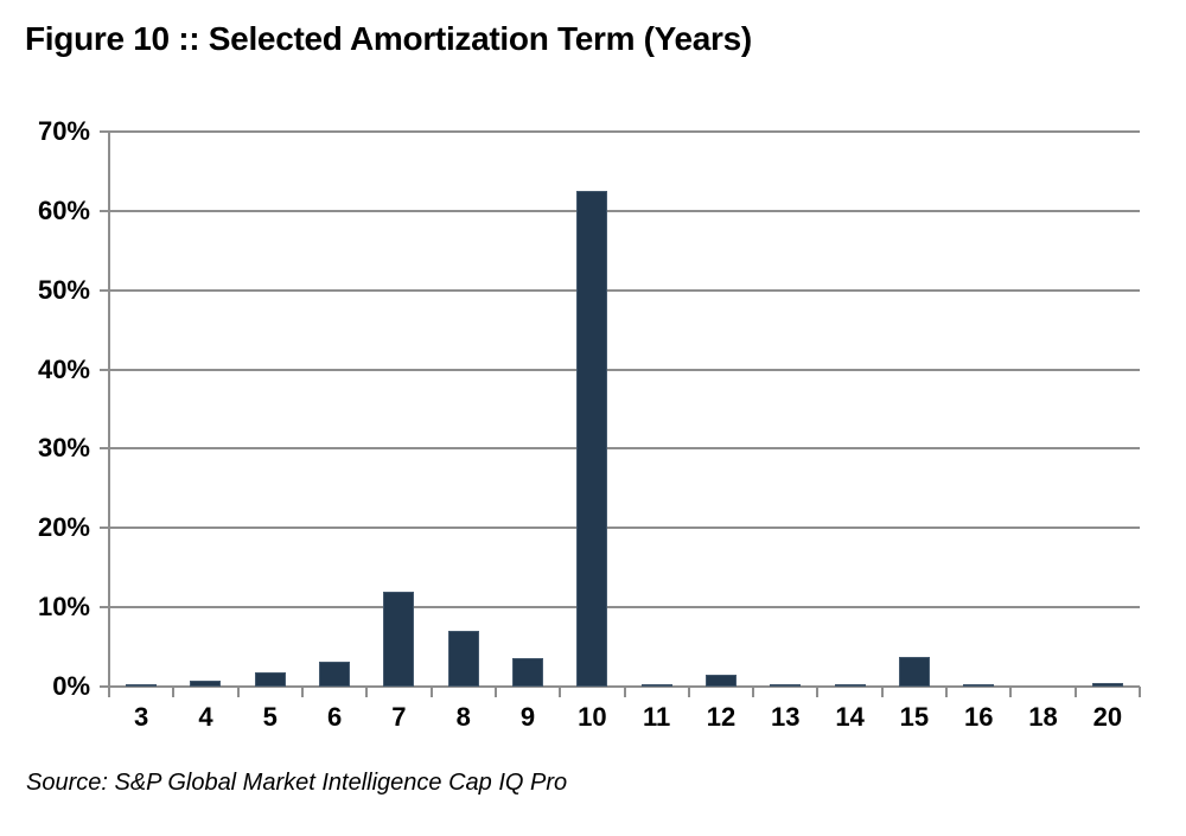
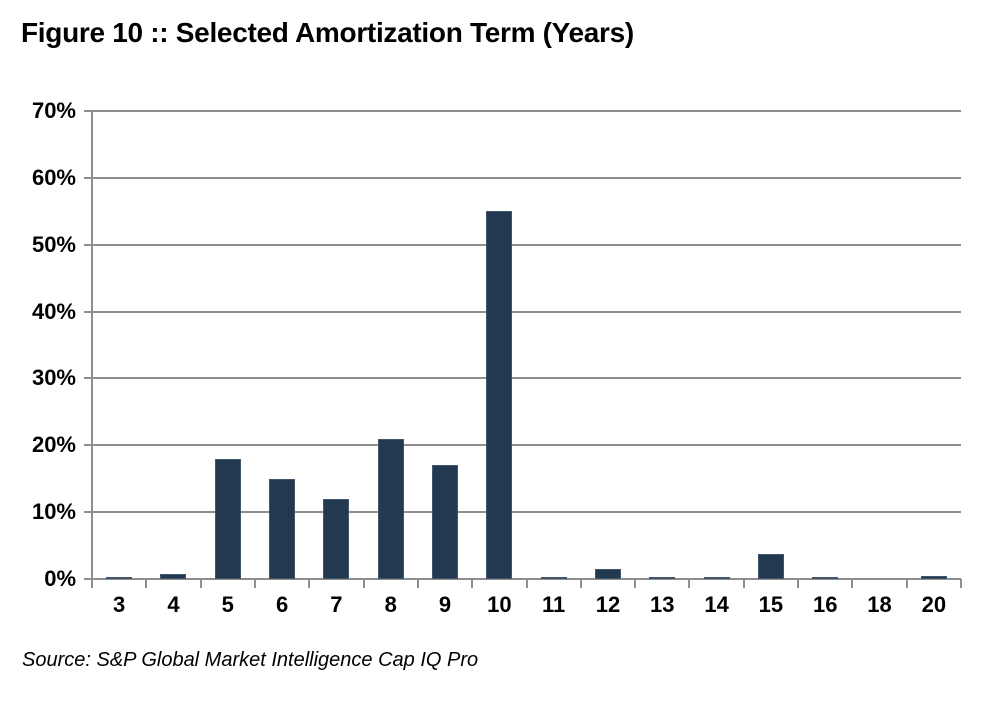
5: 2% -> 18%
6: 3% -> 15%
8: 7% -> 21%
9: 4% -> 17%
10: 62% -> 55%
